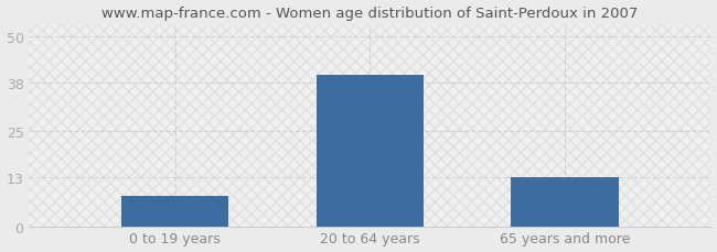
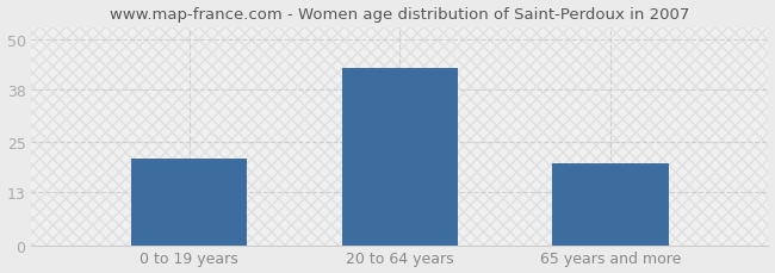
0 to 19 years: 8 -> 21
20 to 64 years: 40 -> 43
65 years and more: 13 -> 20
